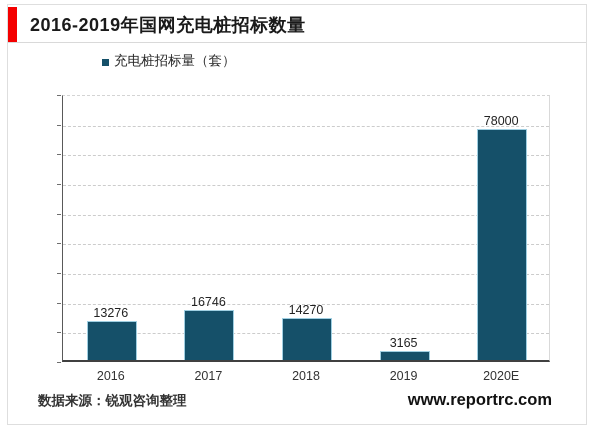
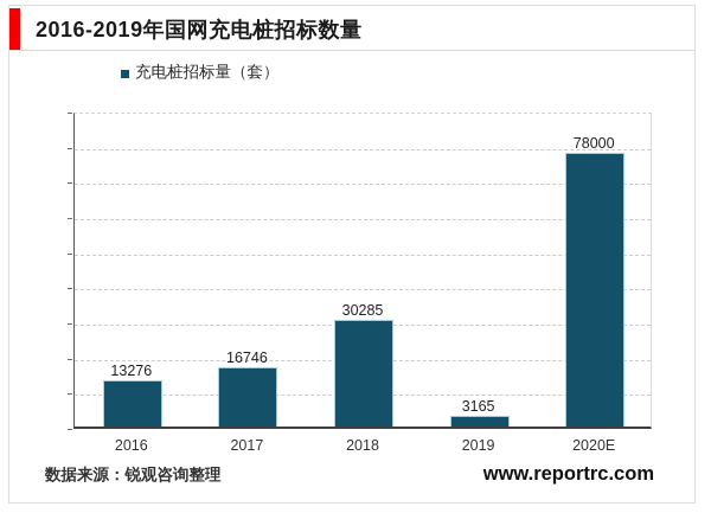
2018: 14270 -> 30285
